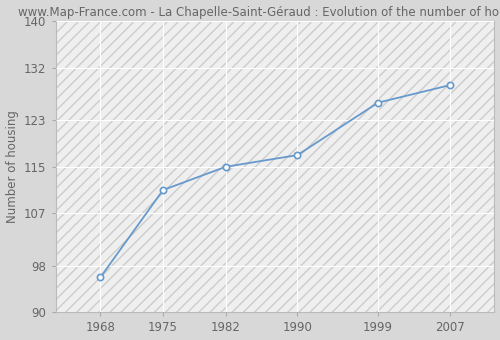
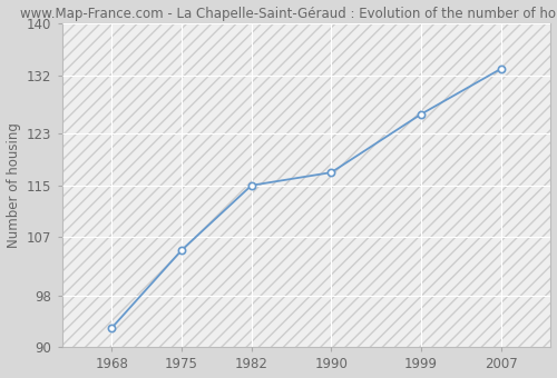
1968: 96 -> 93
1975: 111 -> 105
2007: 129 -> 133
